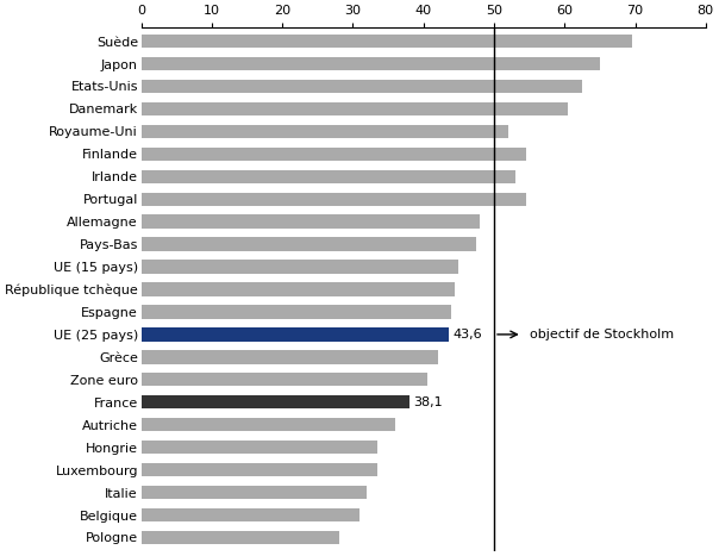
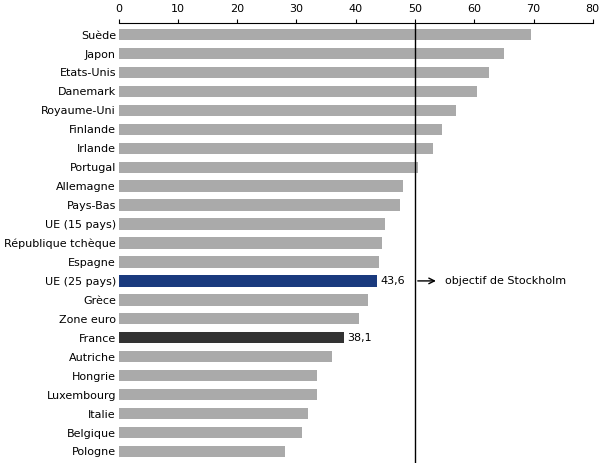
Royaume-Uni: 52.0 -> 57.0
Portugal: 54.6 -> 50.5
